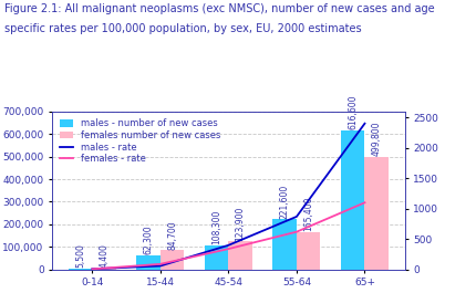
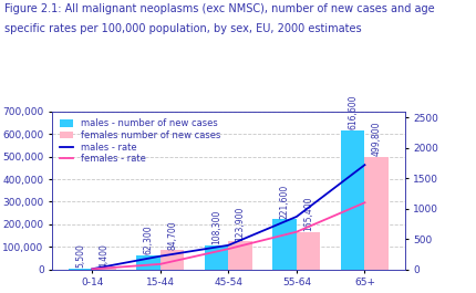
males - rate/15-44: 60 -> 220
males - rate/65+: 2400 -> 1720
